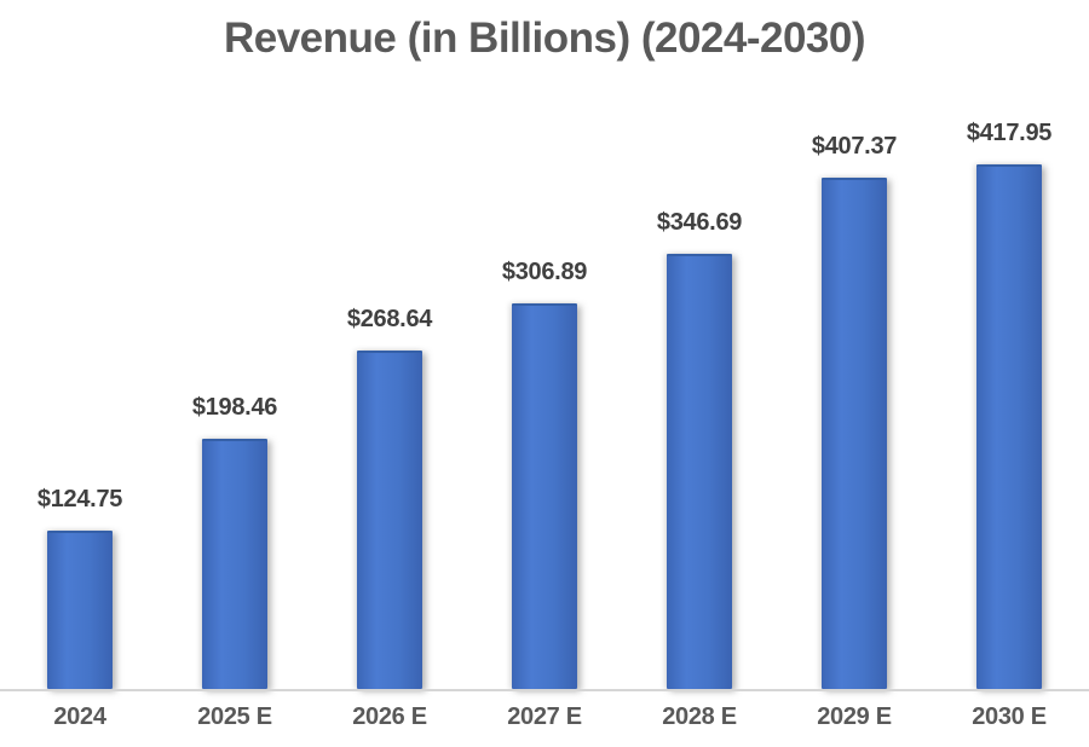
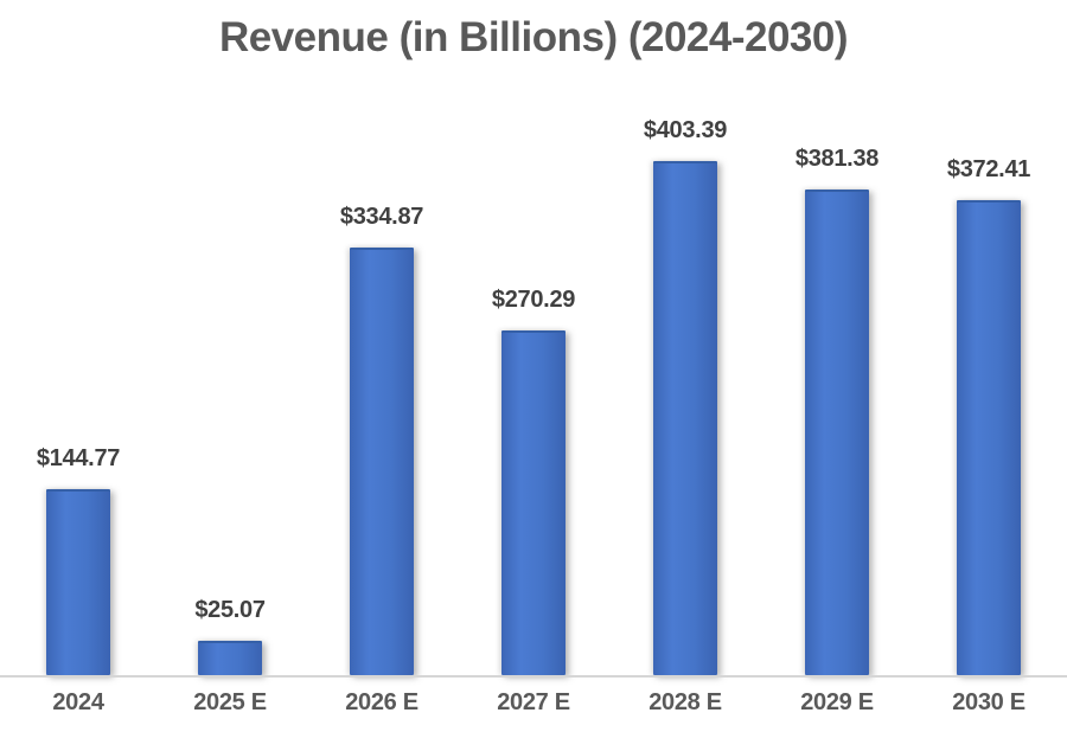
2024: $124.75 -> $144.77
2025 E: $198.46 -> $25.07
2026 E: $268.64 -> $334.87
2027 E: $306.89 -> $270.29
2028 E: $346.69 -> $403.39
2029 E: $407.37 -> $381.38
2030 E: $417.95 -> $372.41
